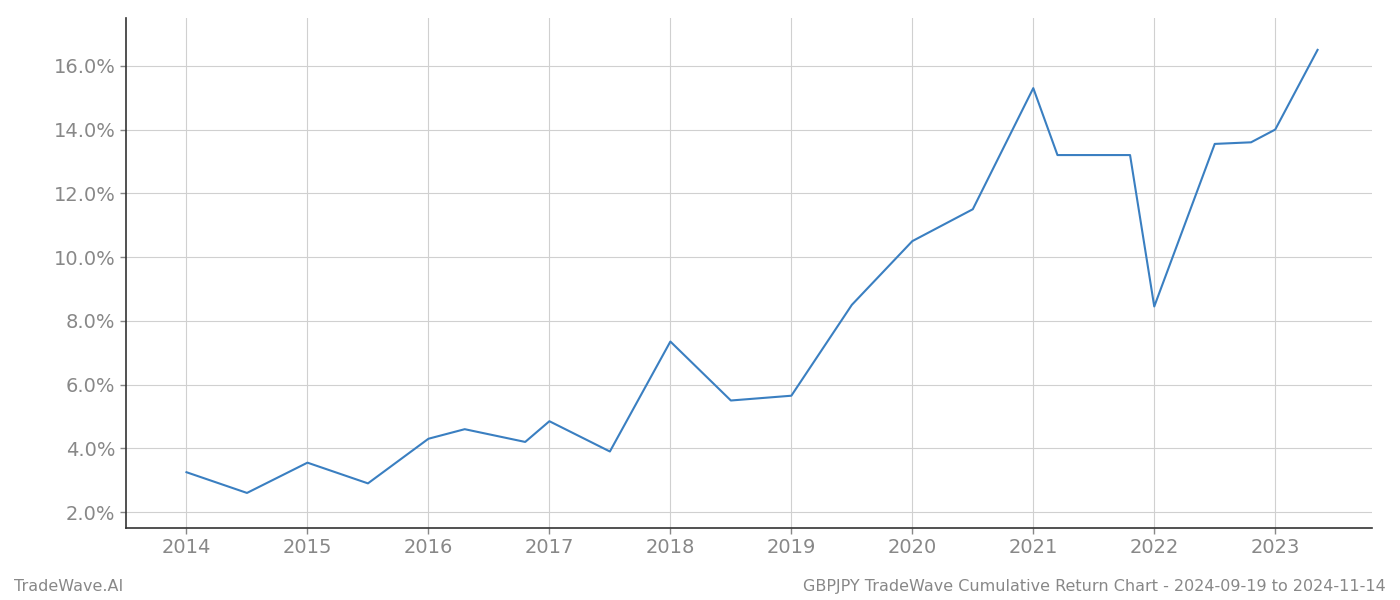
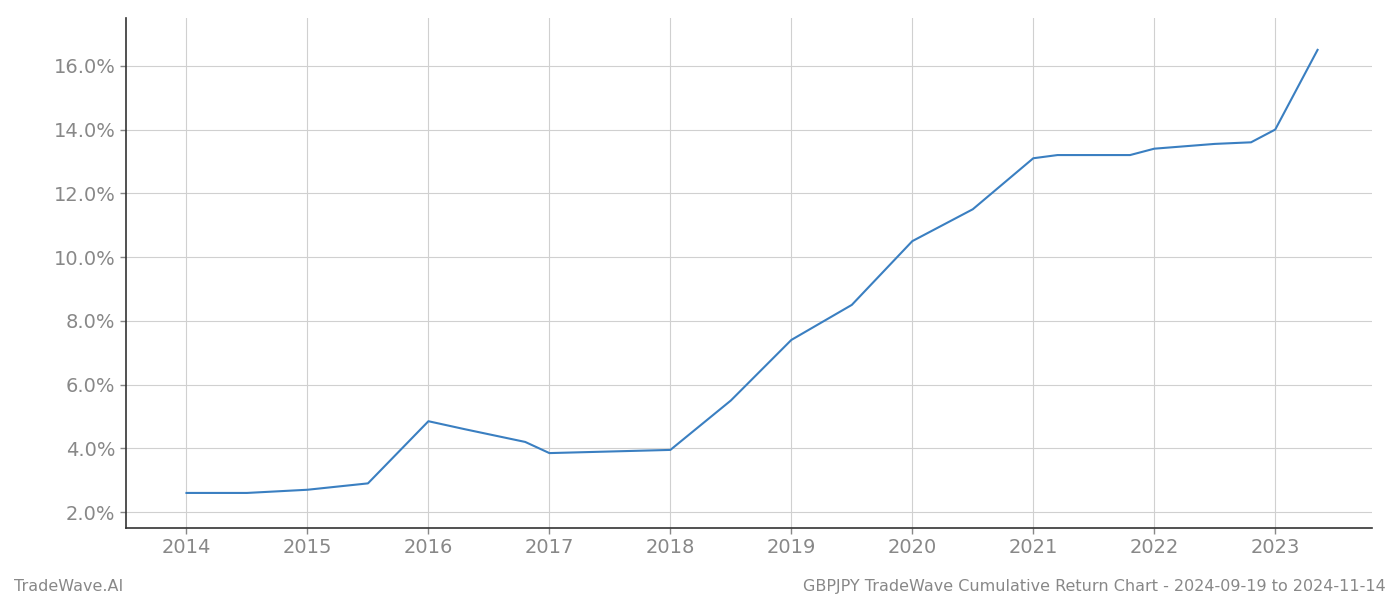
2014: 3.25% -> 2.60%
2015: 3.55% -> 2.70%
2016: 4.30% -> 4.85%
2017: 4.85% -> 3.85%
2018: 7.35% -> 3.95%
2019: 5.65% -> 7.40%
2021: 15.30% -> 13.10%
2022: 8.45% -> 13.40%
